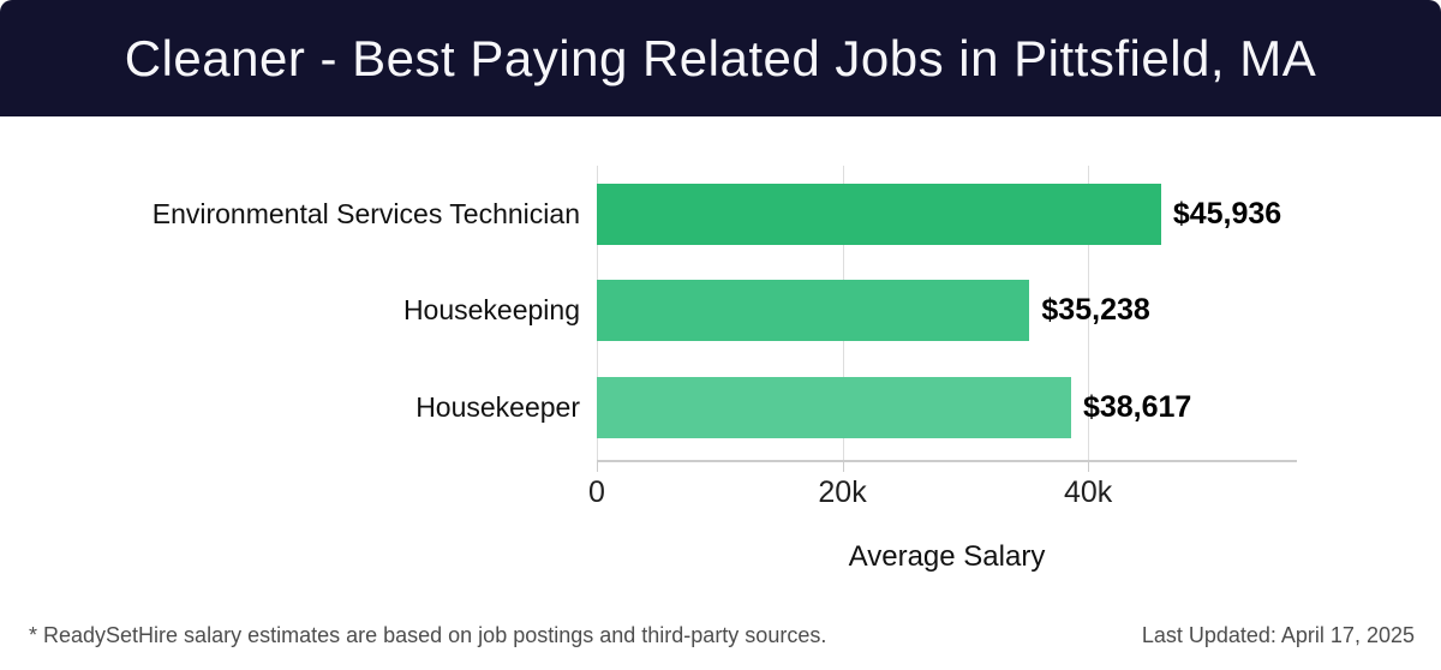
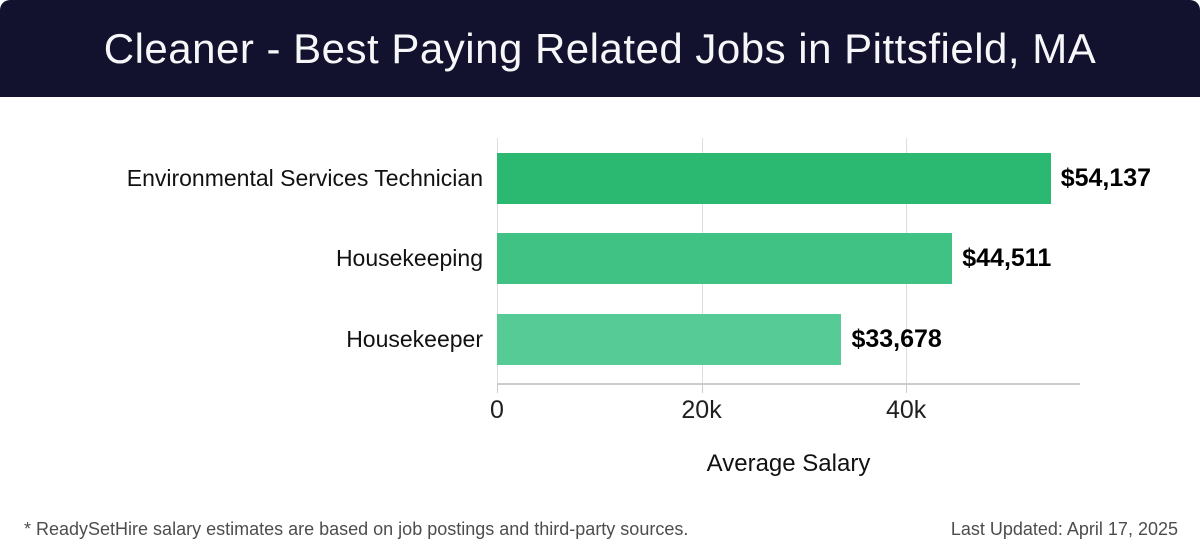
Environmental Services Technician: $45,936 -> $54,137
Housekeeping: $35,238 -> $44,511
Housekeeper: $38,617 -> $33,678
